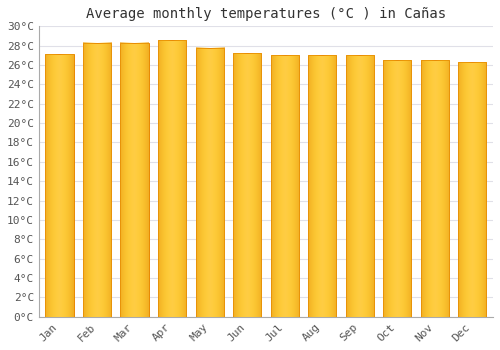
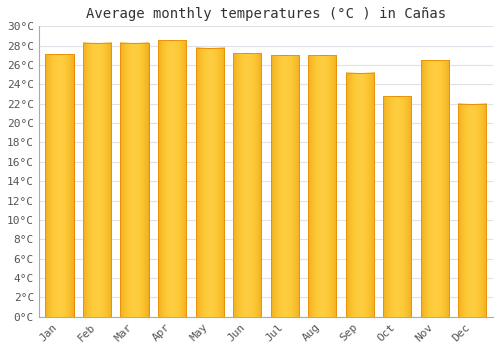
Sep: 27.0°C -> 25.2°C
Oct: 26.5°C -> 22.8°C
Dec: 26.3°C -> 22.0°C
